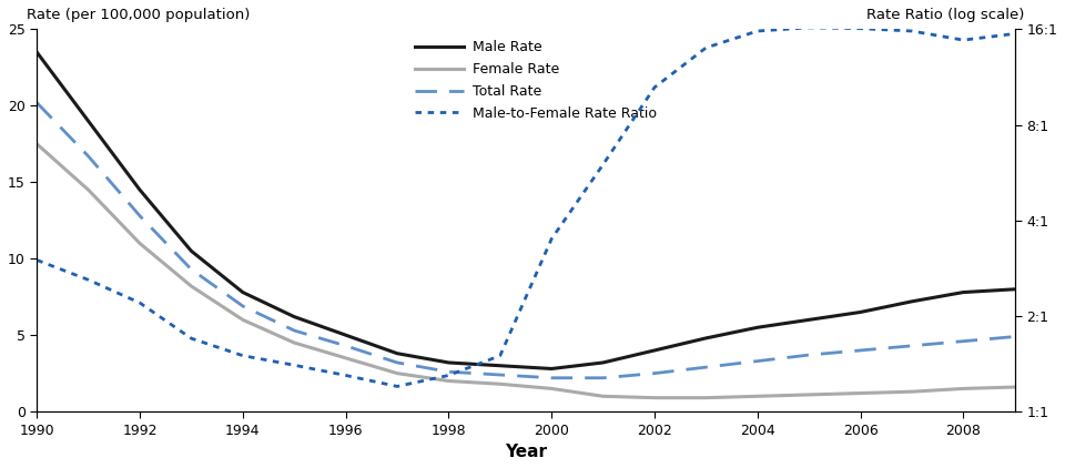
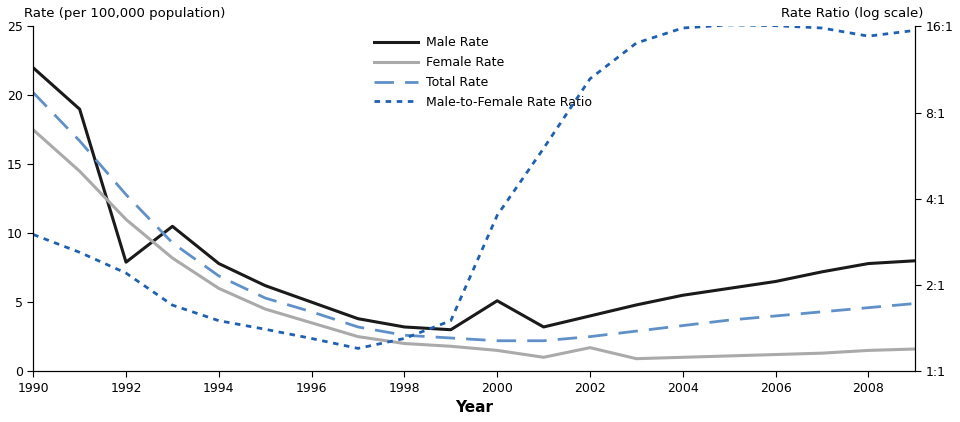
Male Rate/1990: 23.5 -> 22.0
Male Rate/1992: 14.5 -> 7.9
Male Rate/2000: 2.8 -> 5.1
Female Rate/2002: 0.9 -> 1.7
